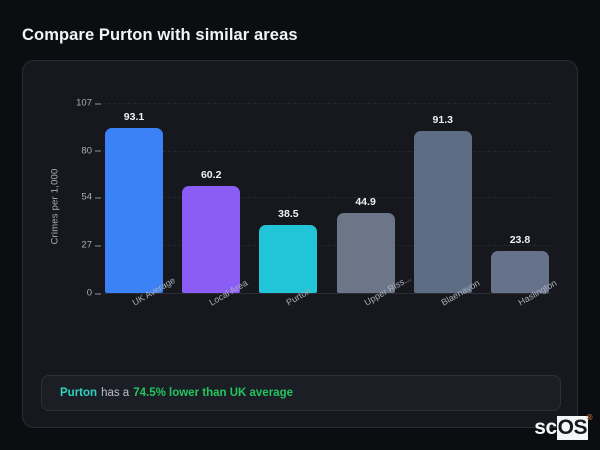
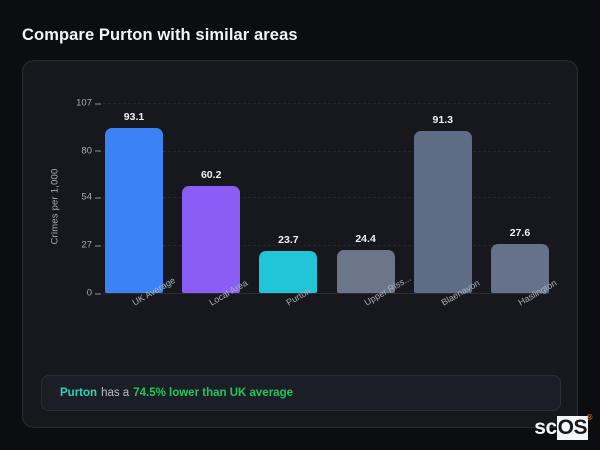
Purton: 38.5 -> 23.7
Upper Riss...: 44.9 -> 24.4
Haslington: 23.8 -> 27.6
